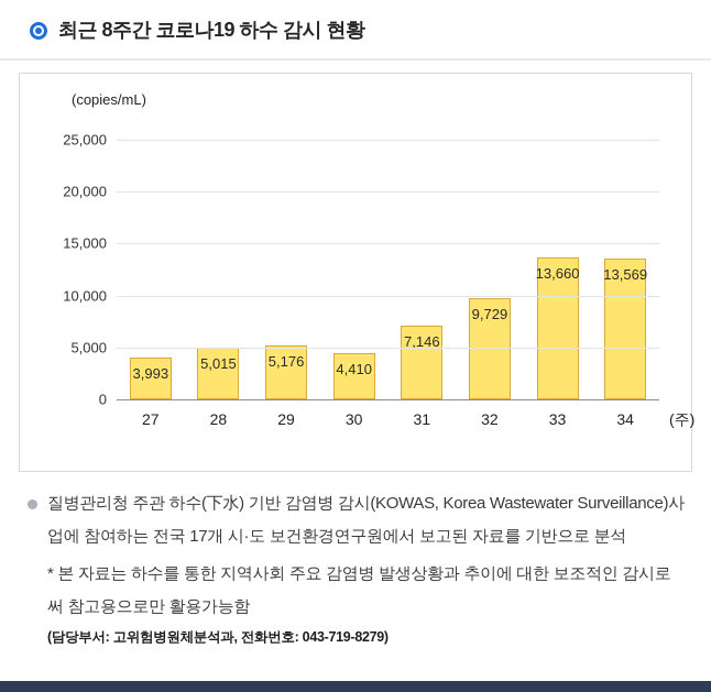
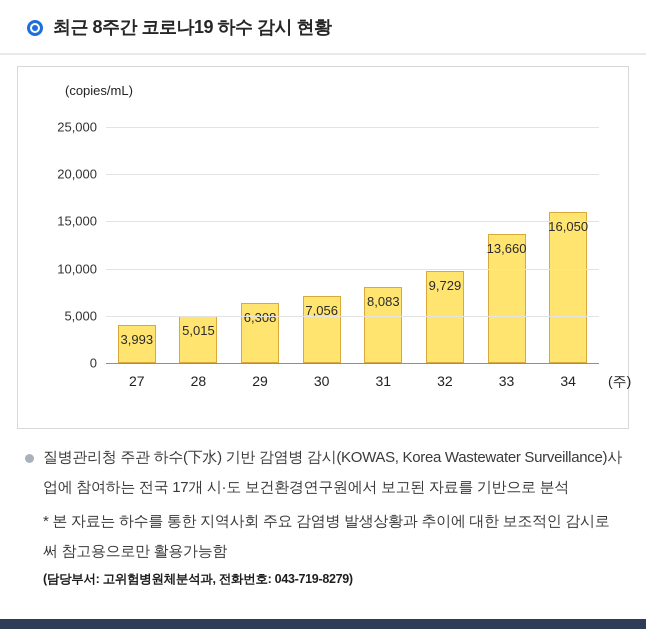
29: 5,176 -> 6,308
30: 4,410 -> 7,056
31: 7,146 -> 8,083
34: 13,569 -> 16,050
